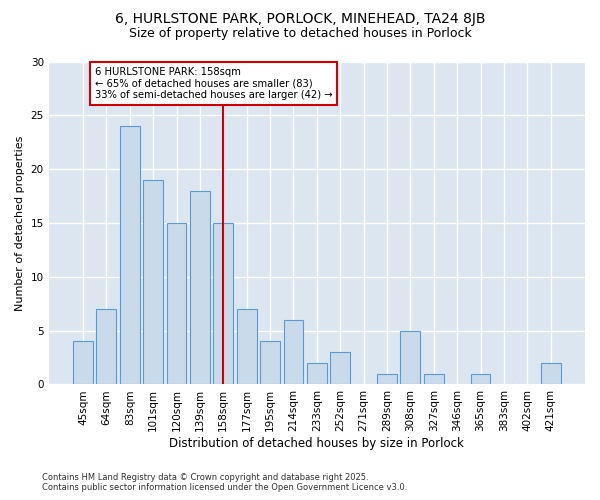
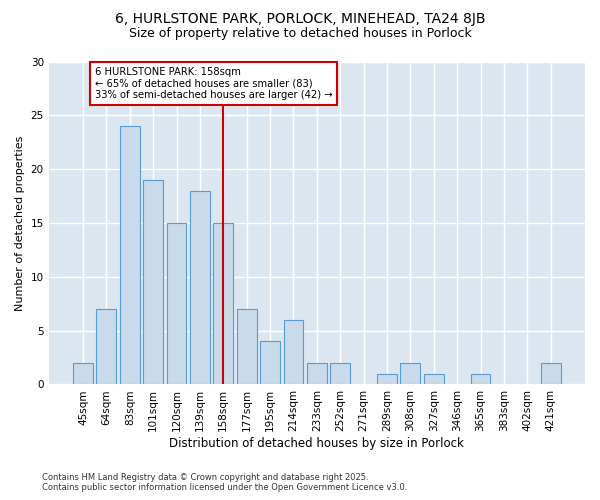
45sqm: 4 -> 2
252sqm: 3 -> 2
308sqm: 5 -> 2
